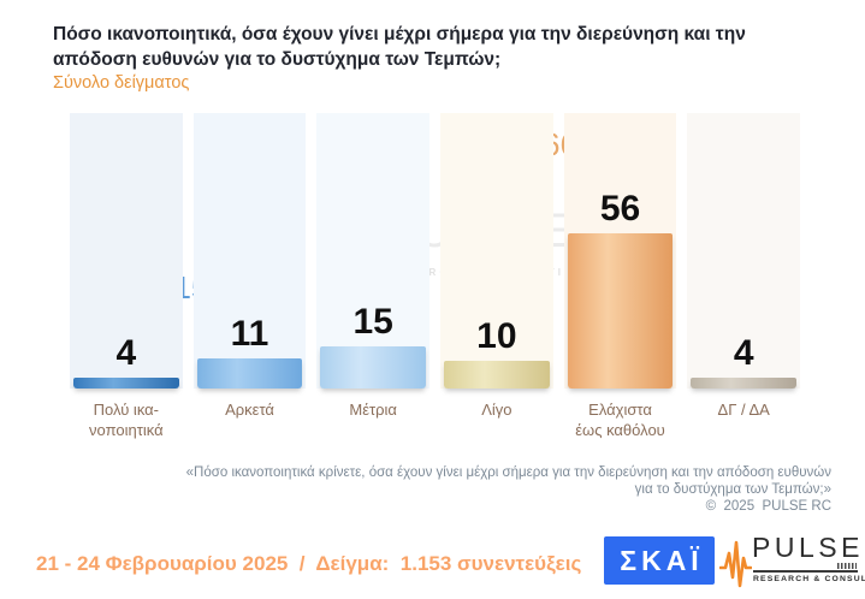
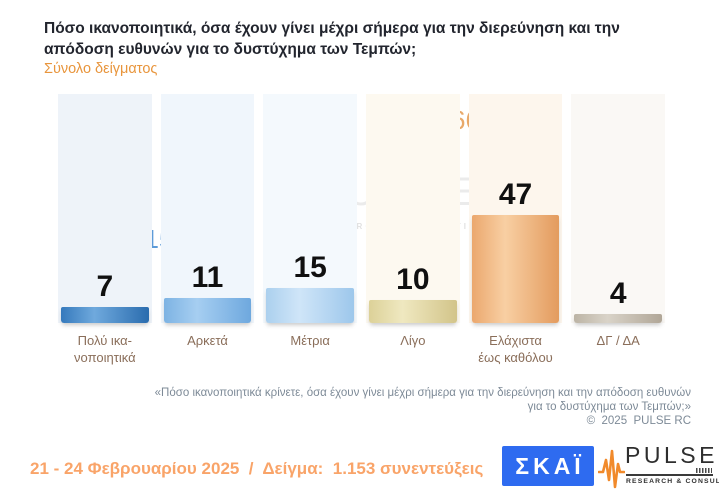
Πολύ ικα- νοποιητικά: 4 -> 7
Ελάχιστα έως καθόλου: 56 -> 47
